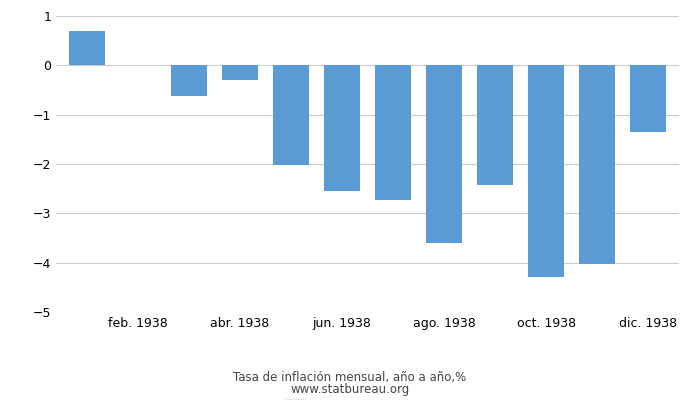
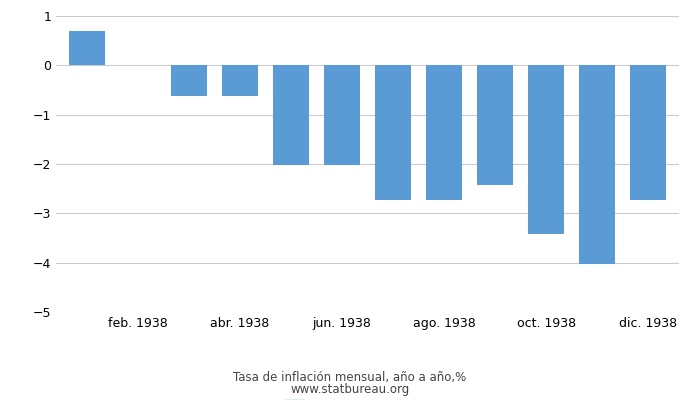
abr. 1938: -0.30 -> -0.62
jun. 1938: -2.55 -> -2.02
ago. 1938: -3.60 -> -2.72
oct. 1938: -4.30 -> -3.42
dic. 1938: -1.35 -> -2.72
